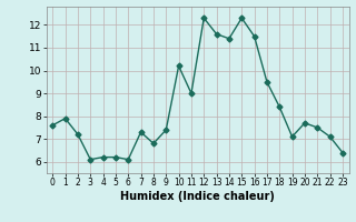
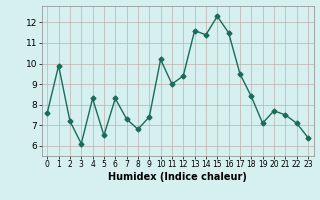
1: 7.9 -> 9.9
4: 6.2 -> 8.3
5: 6.2 -> 6.5
6: 6.1 -> 8.3
12: 12.3 -> 9.4
